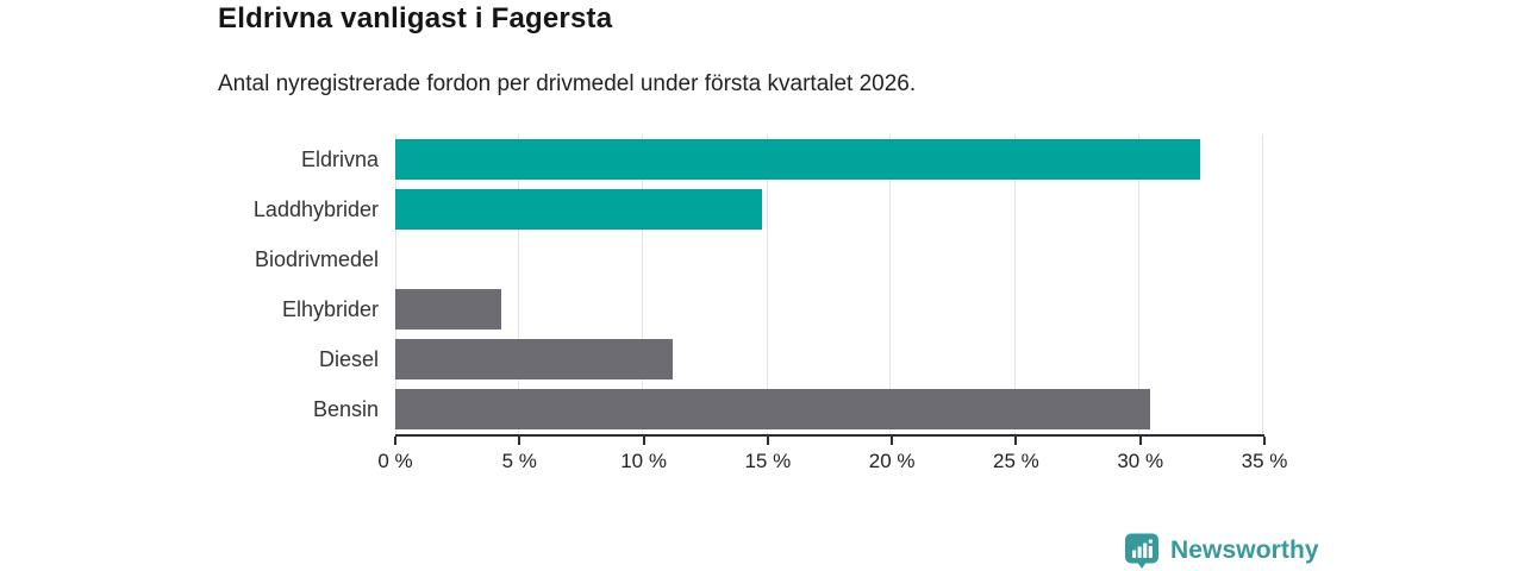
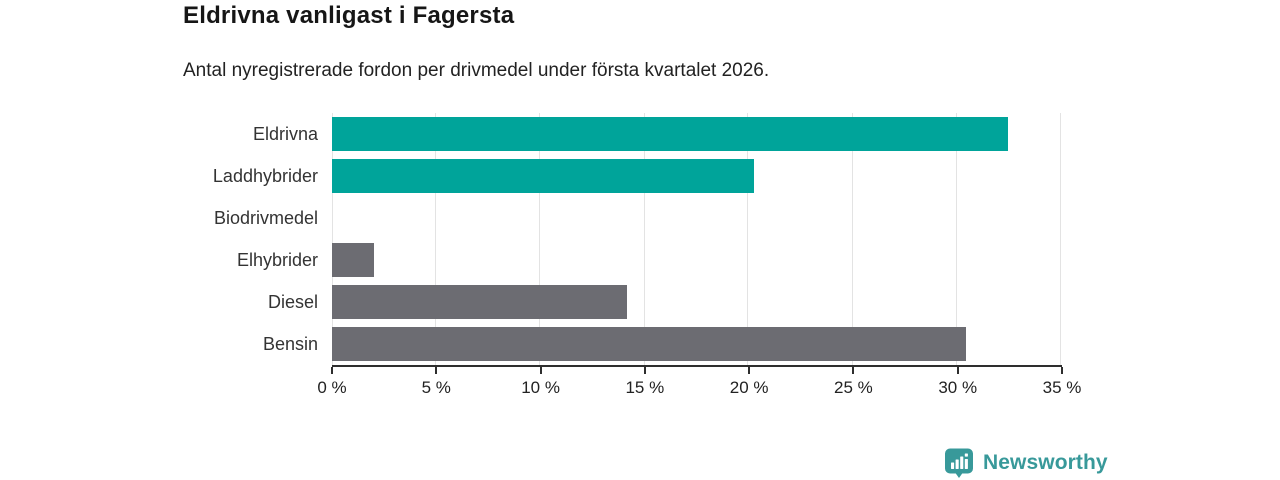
Laddhybrider: 14.8% -> 20.3%
Elhybrider: 4.3% -> 2.0%
Diesel: 11.2% -> 14.2%
